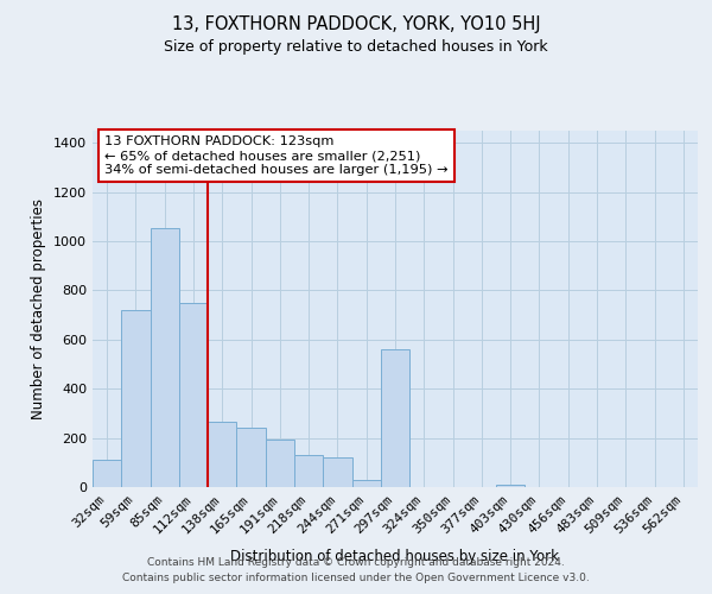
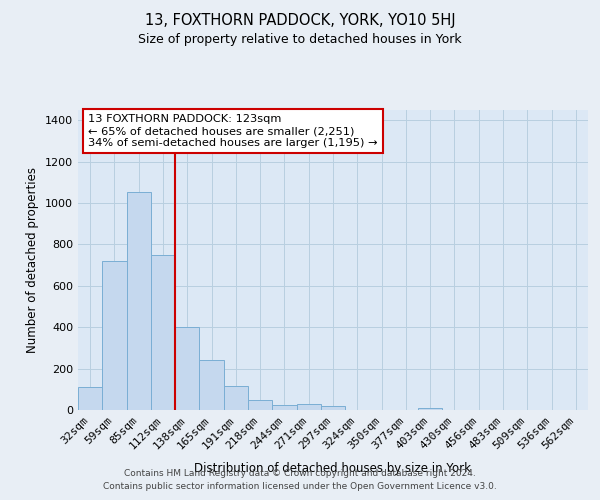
138sqm: 265 -> 400
191sqm: 195 -> 115
218sqm: 130 -> 48
244sqm: 120 -> 25
297sqm: 560 -> 20
